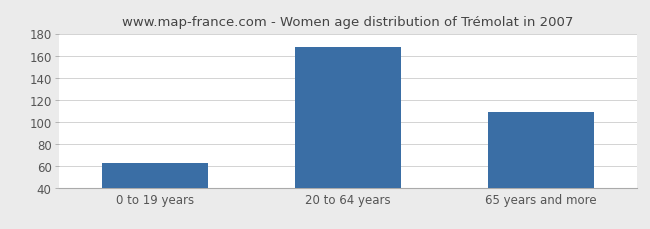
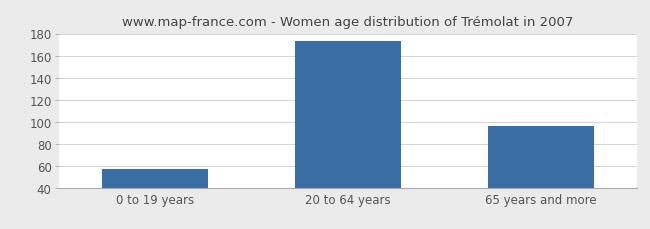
0 to 19 years: 62 -> 57
20 to 64 years: 168 -> 173
65 years and more: 109 -> 96
